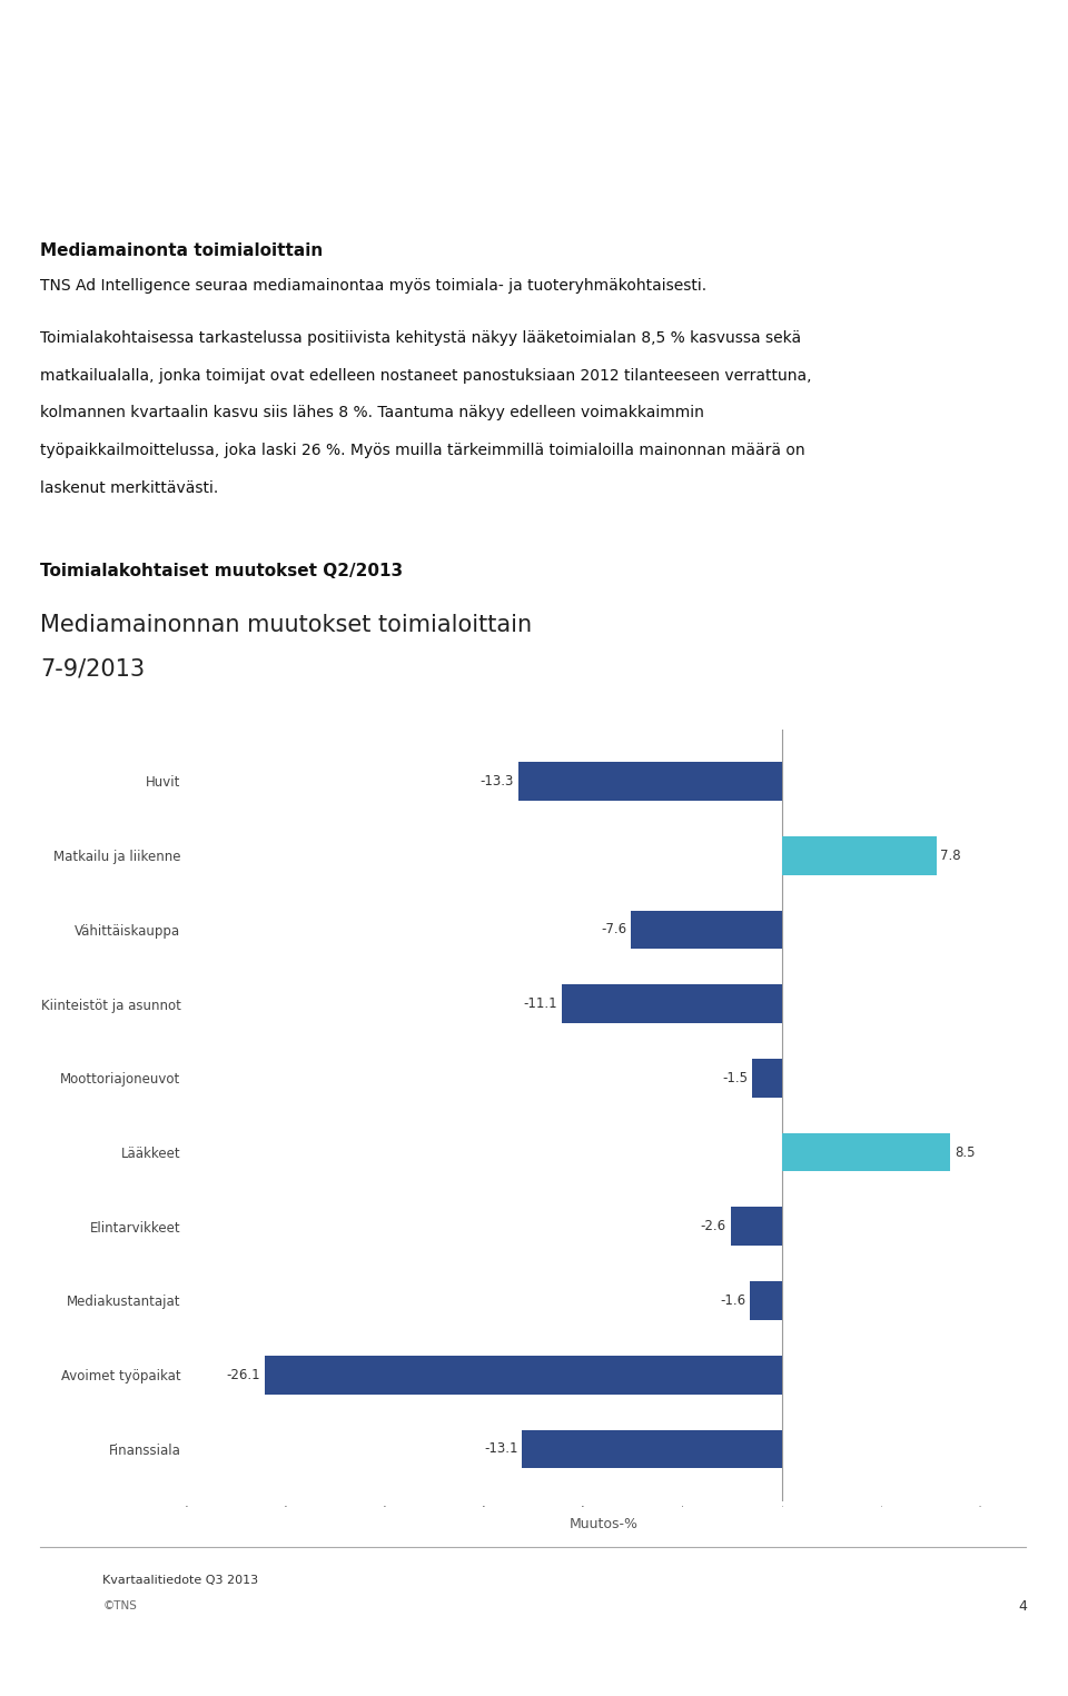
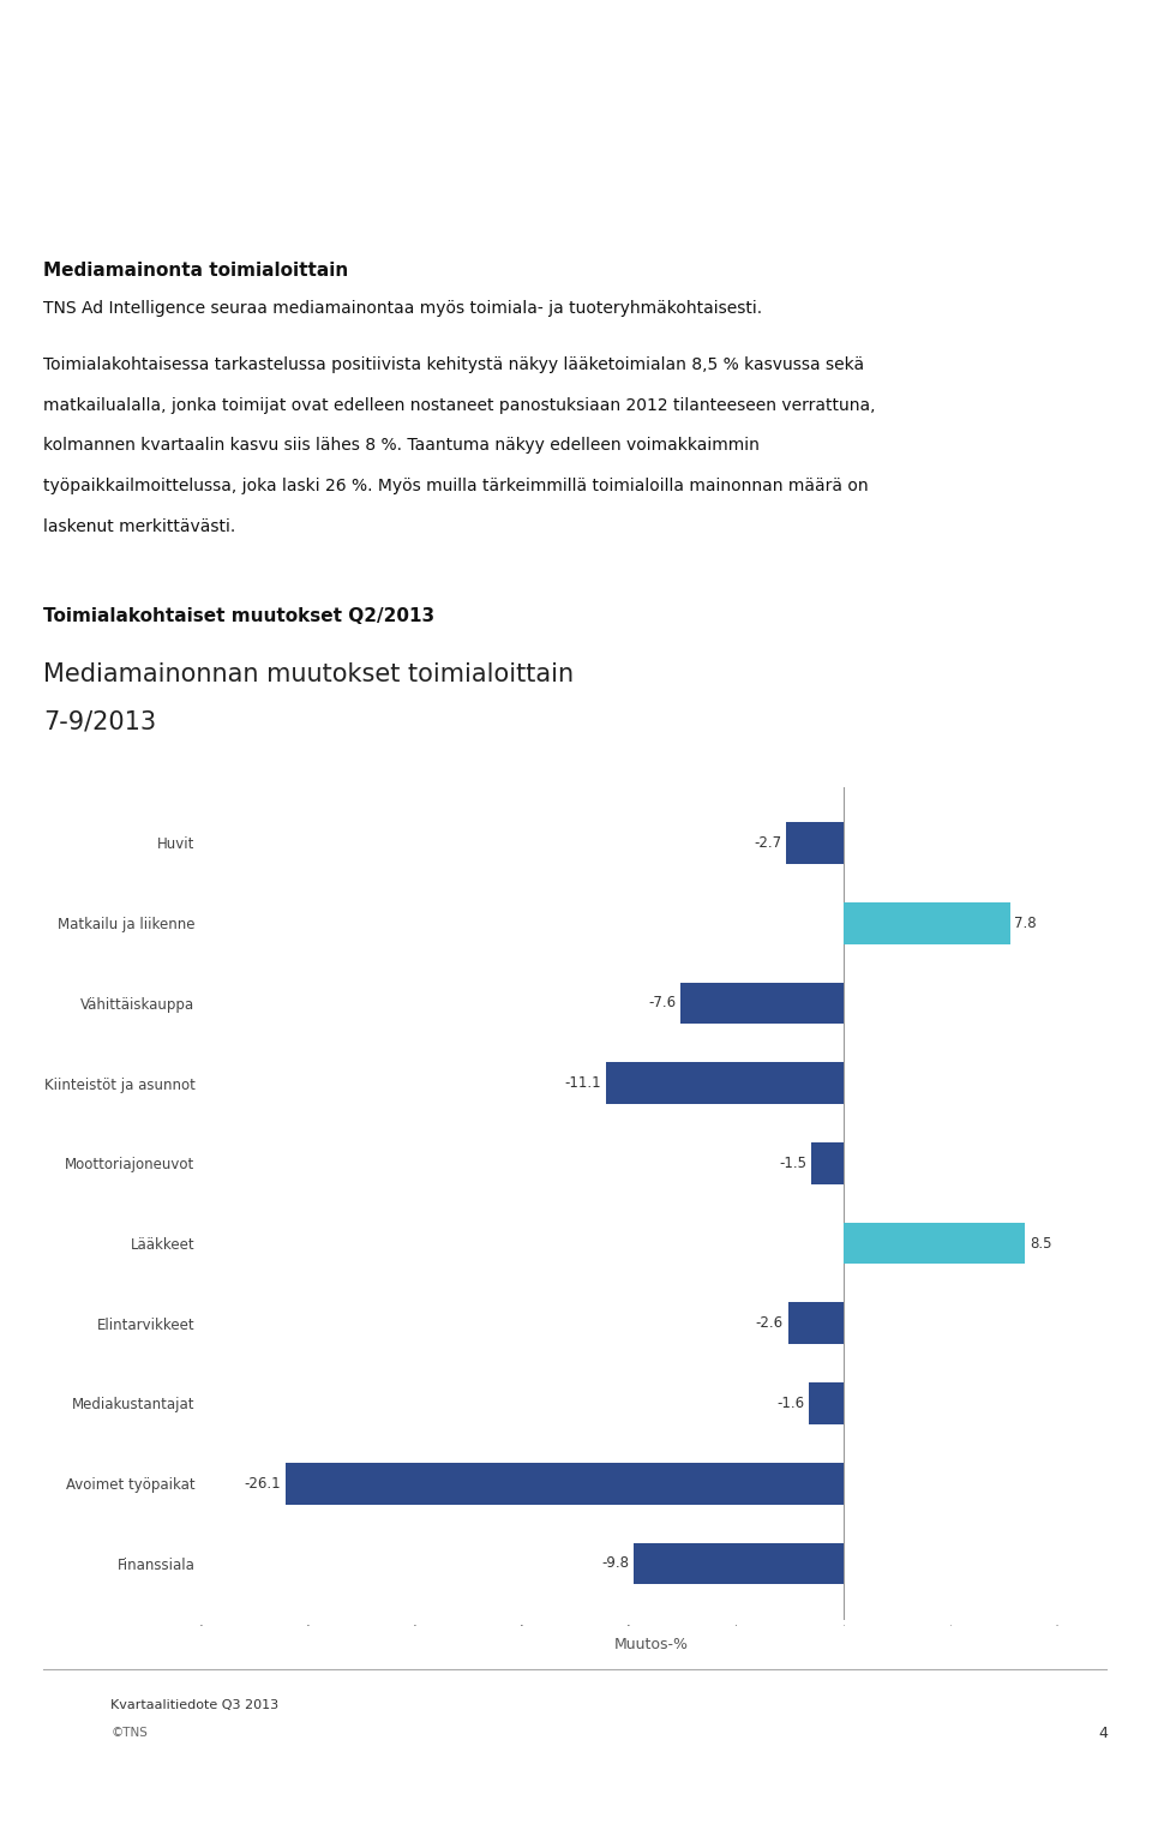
Huvit: -13.3 -> -2.7
Finanssiala: -13.1 -> -9.8
